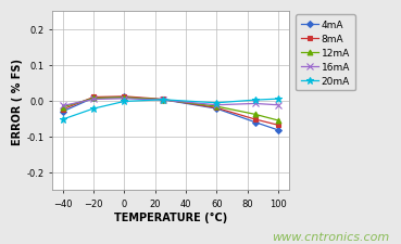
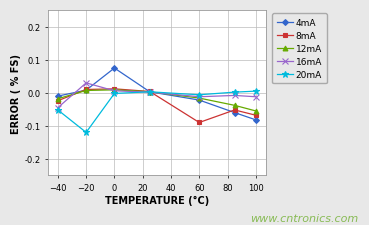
4mA/−40: -0.030 -> -0.010
16mA/−40: -0.014 -> -0.045
16mA/−20: 0.004 -> 0.030
20mA/−20: -0.022 -> -0.120
4mA/0: 0.010 -> 0.075
8mA/60: -0.020 -> -0.090
